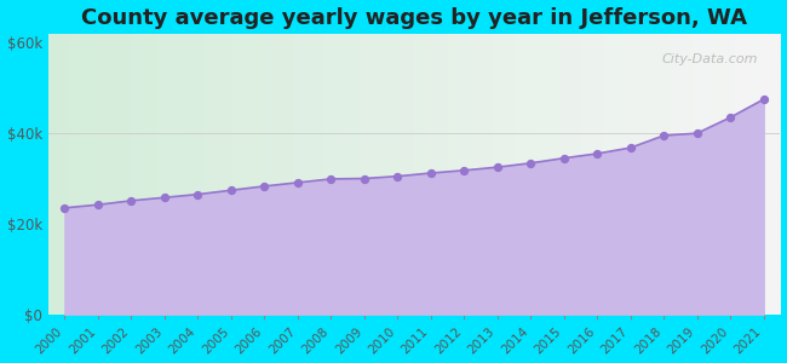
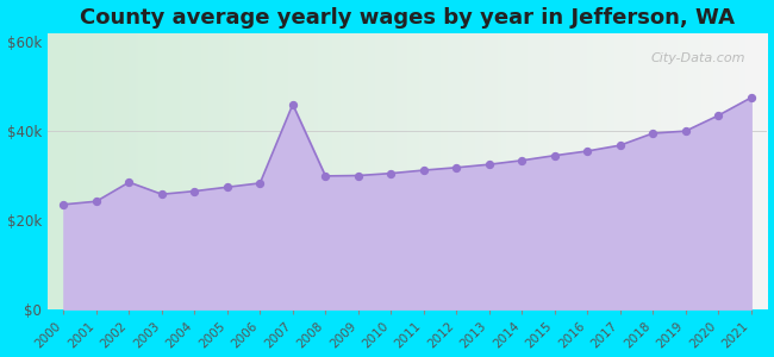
2002: $25.1k -> $28.5k
2007: $29.1k -> $46.0k
